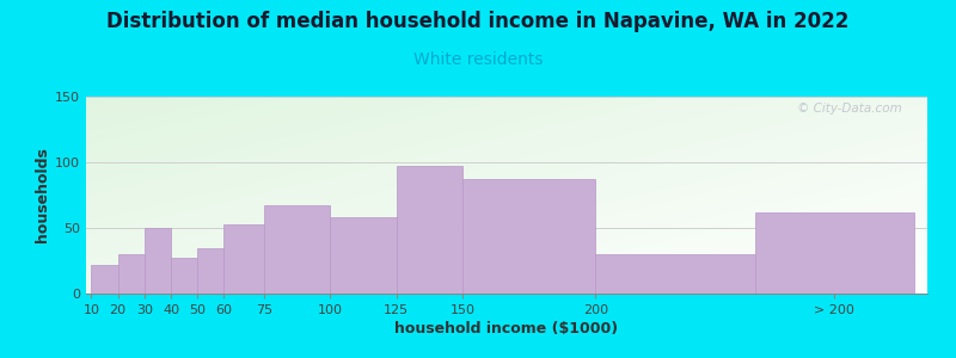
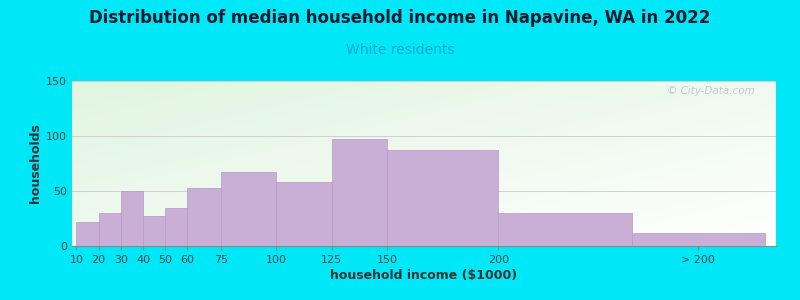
> 200: 62 -> 12
